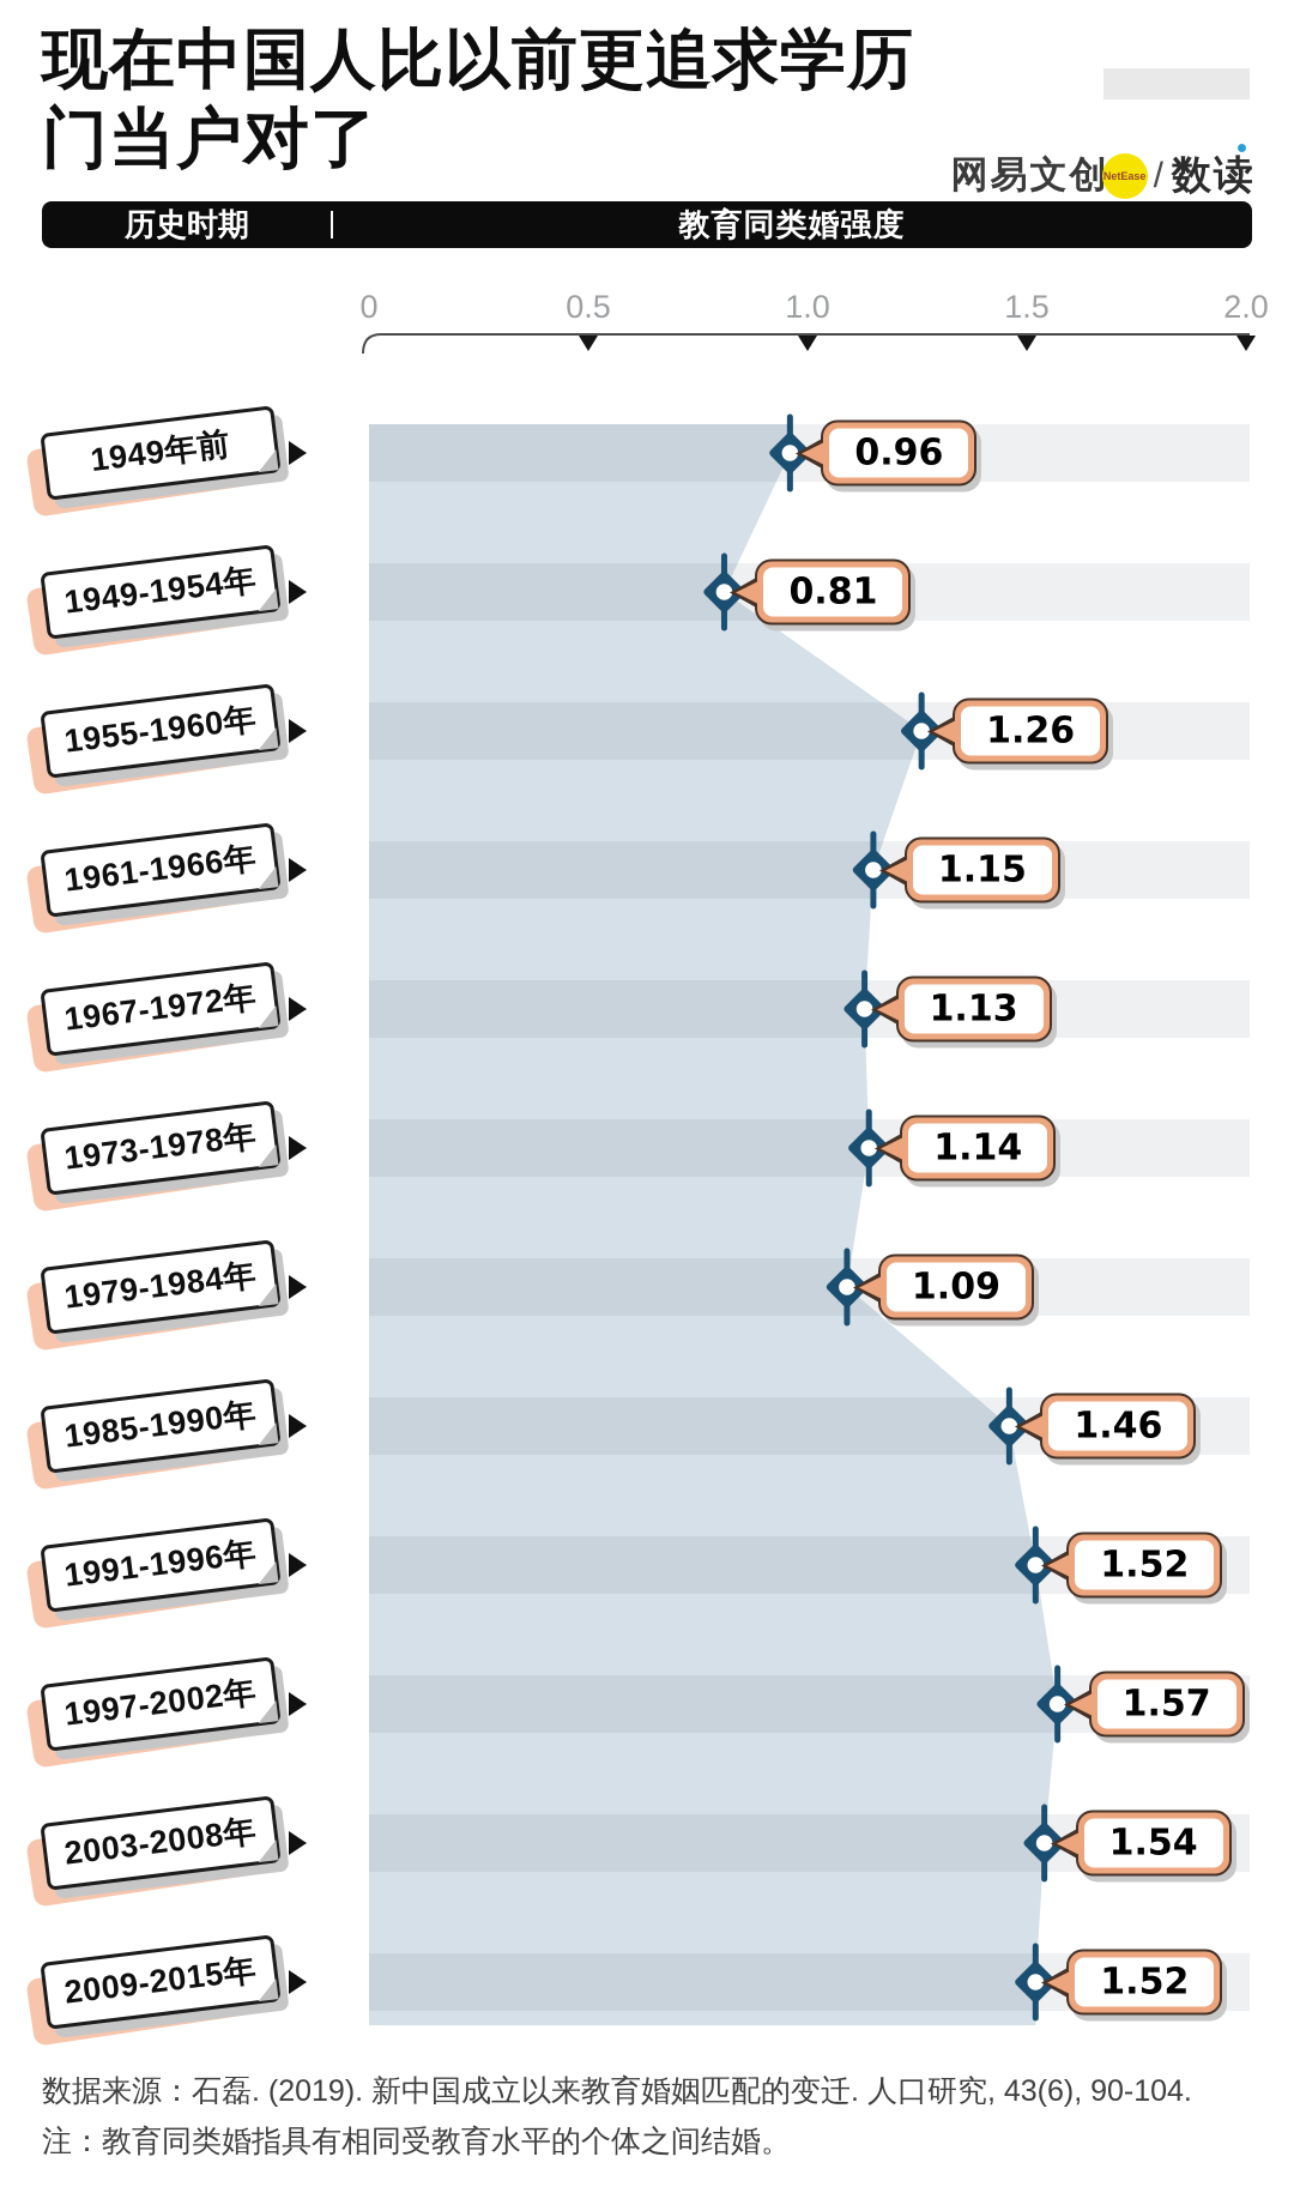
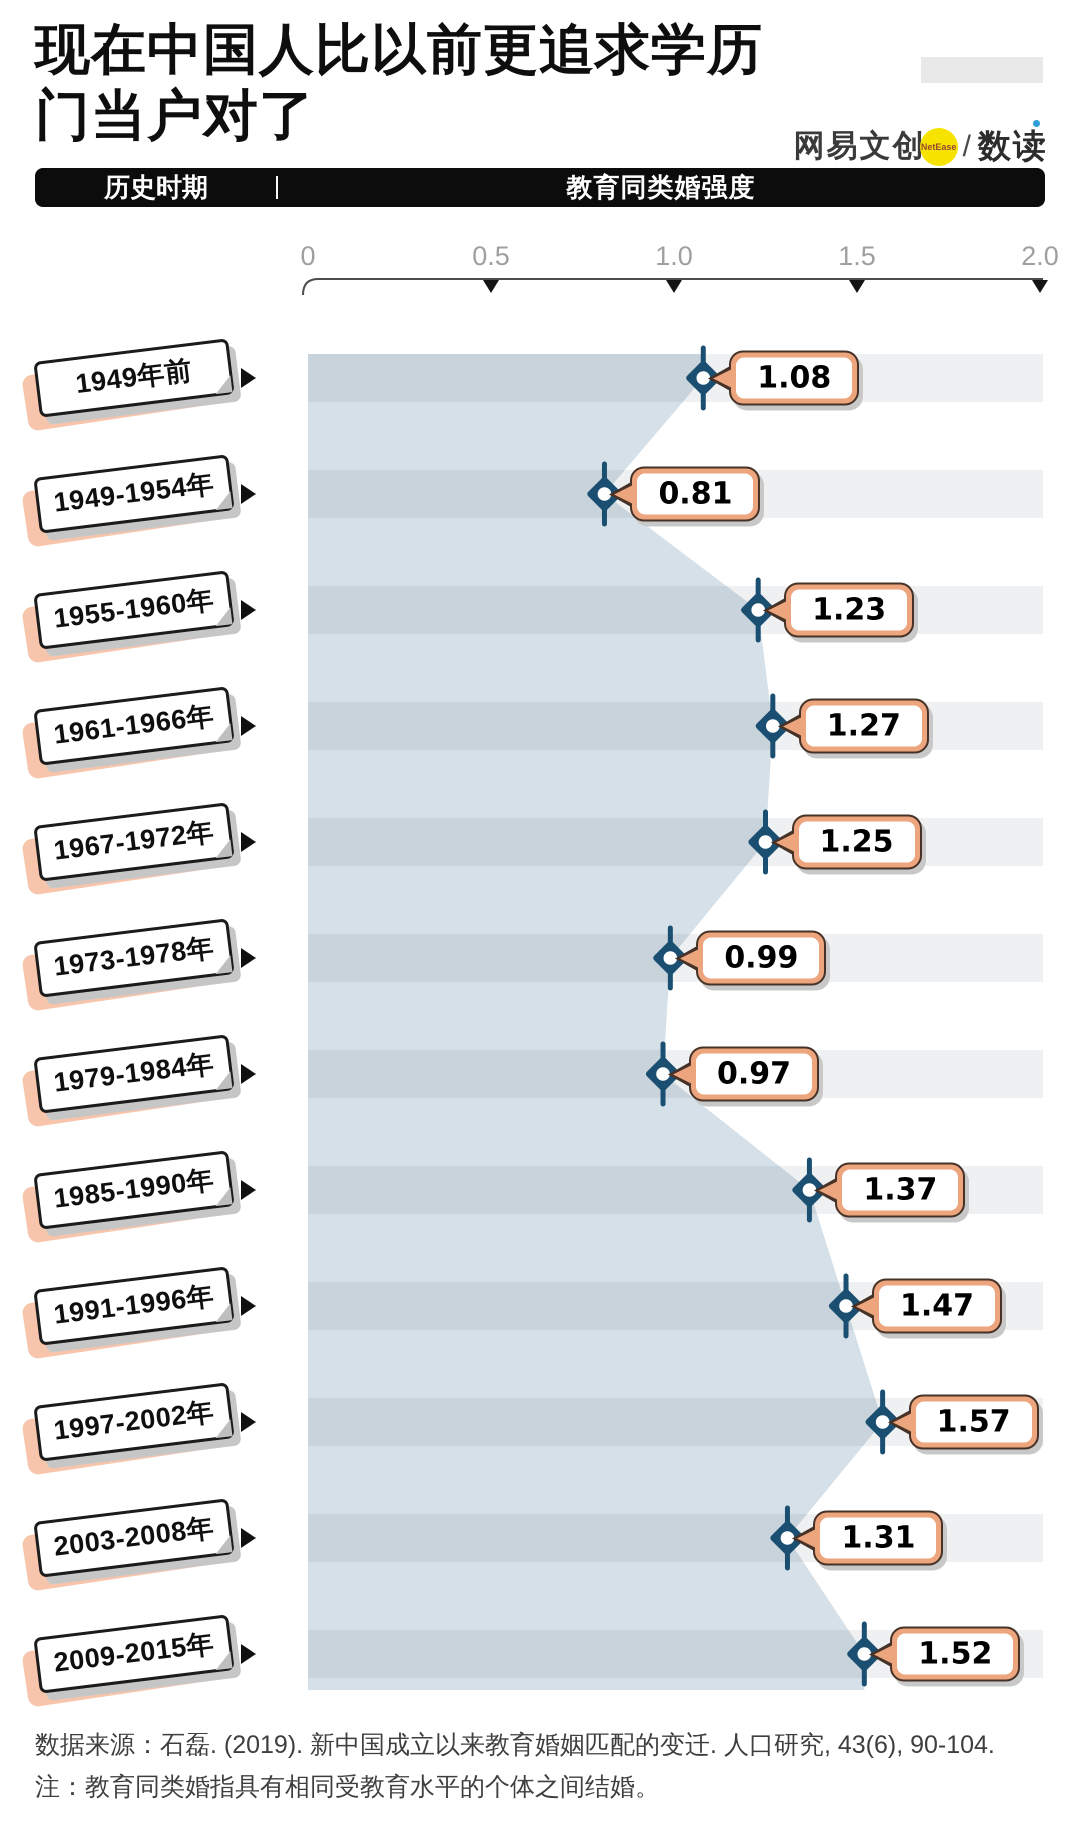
1949年前: 0.96 -> 1.08
1955-1960年: 1.26 -> 1.23
1961-1966年: 1.15 -> 1.27
1967-1972年: 1.13 -> 1.25
1973-1978年: 1.14 -> 0.99
1979-1984年: 1.09 -> 0.97
1985-1990年: 1.46 -> 1.37
1991-1996年: 1.52 -> 1.47
2003-2008年: 1.54 -> 1.31
